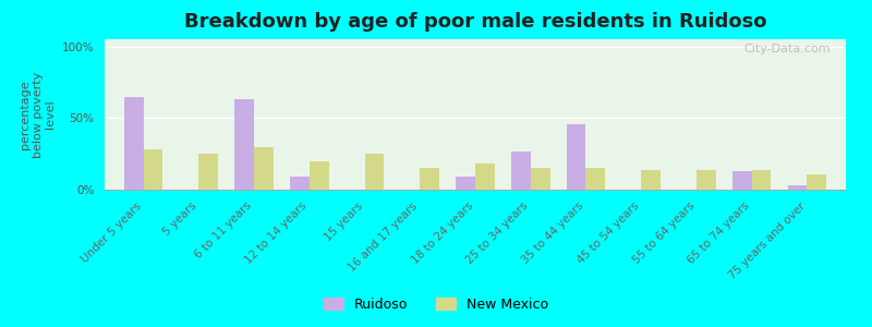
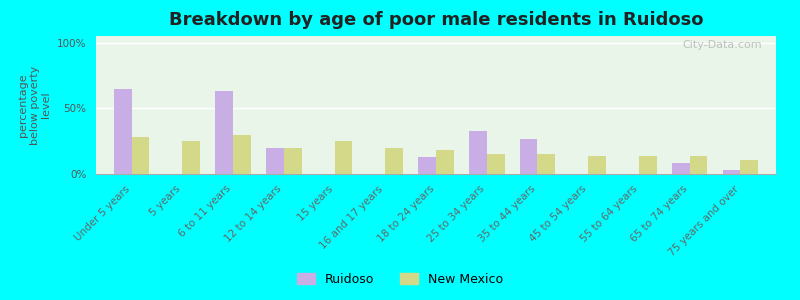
Ruidoso/12 to 14 years: 9% -> 20%
New Mexico/16 and 17 years: 15% -> 20%
Ruidoso/18 to 24 years: 9% -> 13%
Ruidoso/25 to 34 years: 27% -> 33%
Ruidoso/35 to 44 years: 46% -> 27%
Ruidoso/65 to 74 years: 13% -> 8%
